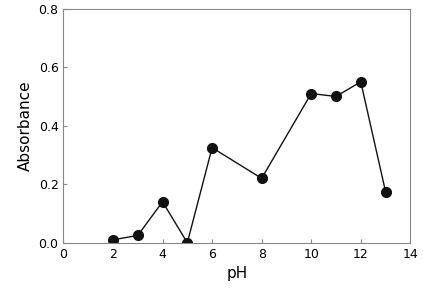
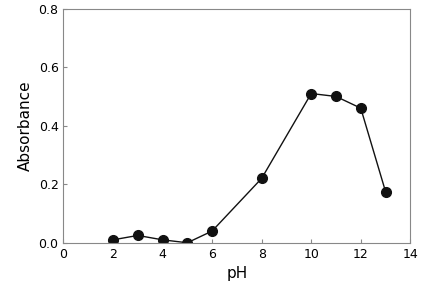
4: 0.140 -> 0.010
6: 0.325 -> 0.040
12: 0.550 -> 0.460
